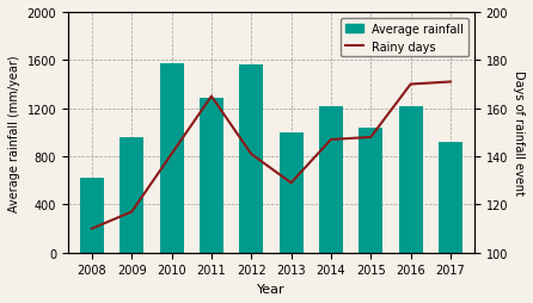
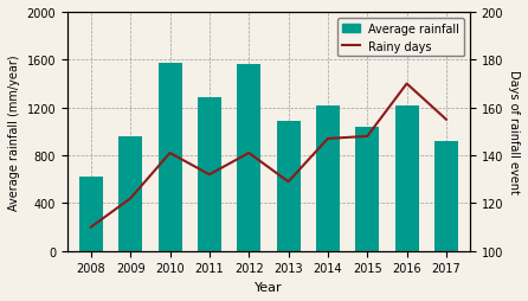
Rainy days/2009: 117 -> 122
Rainy days/2011: 165 -> 132
Average rainfall/2013: 1000 -> 1090
Rainy days/2017: 171 -> 155
